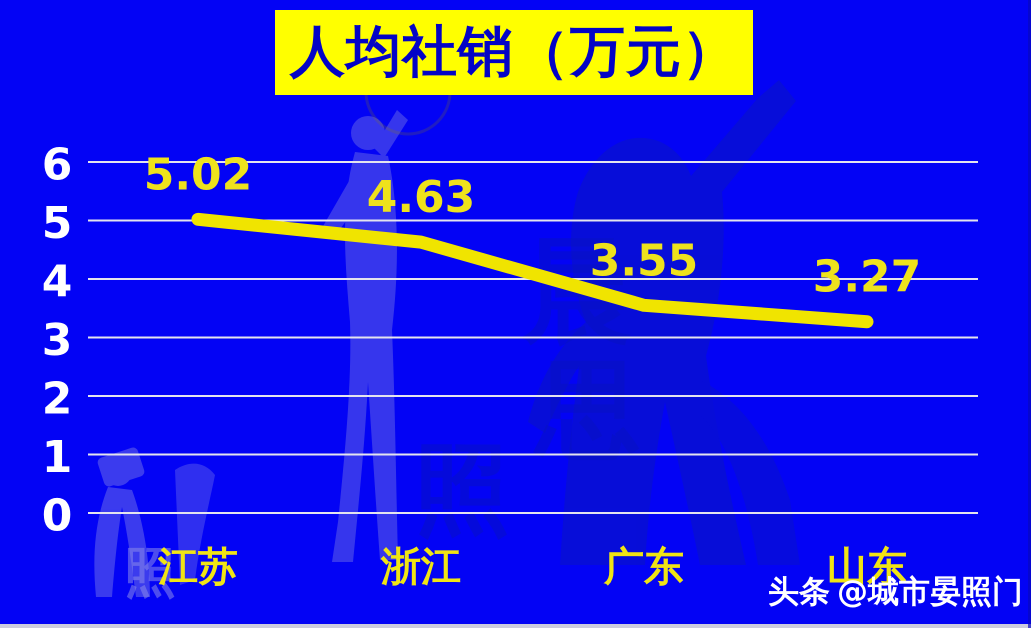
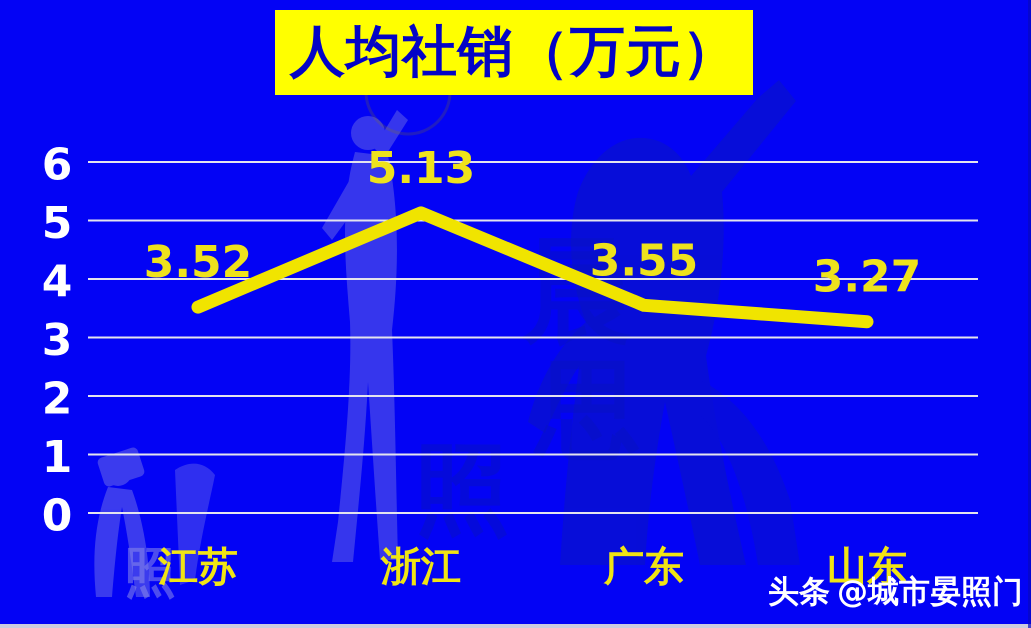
江苏: 5.02 -> 3.52
浙江: 4.63 -> 5.13
